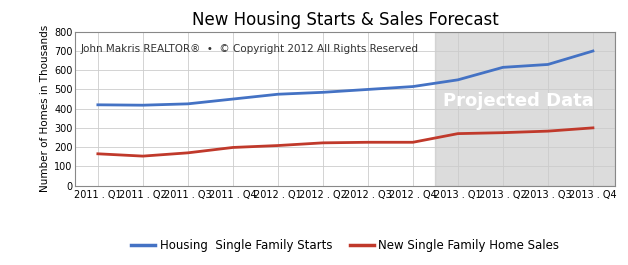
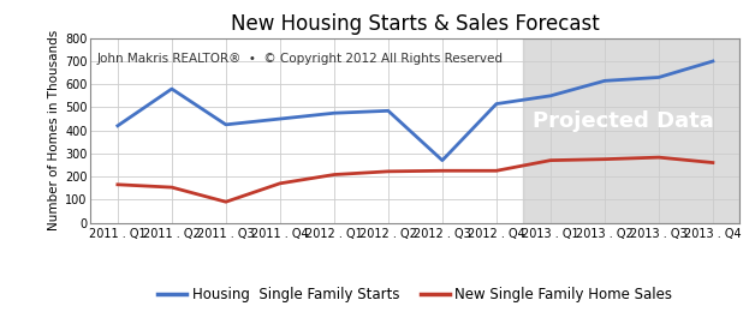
Housing Single Family Starts/2011 . Q2: 420 -> 580
New Single Family Home Sales/2011 . Q3: 170 -> 90
New Single Family Home Sales/2011 . Q4: 200 -> 170
Housing Single Family Starts/2012 . Q3: 500 -> 270
New Single Family Home Sales/2013 . Q4: 300 -> 260
